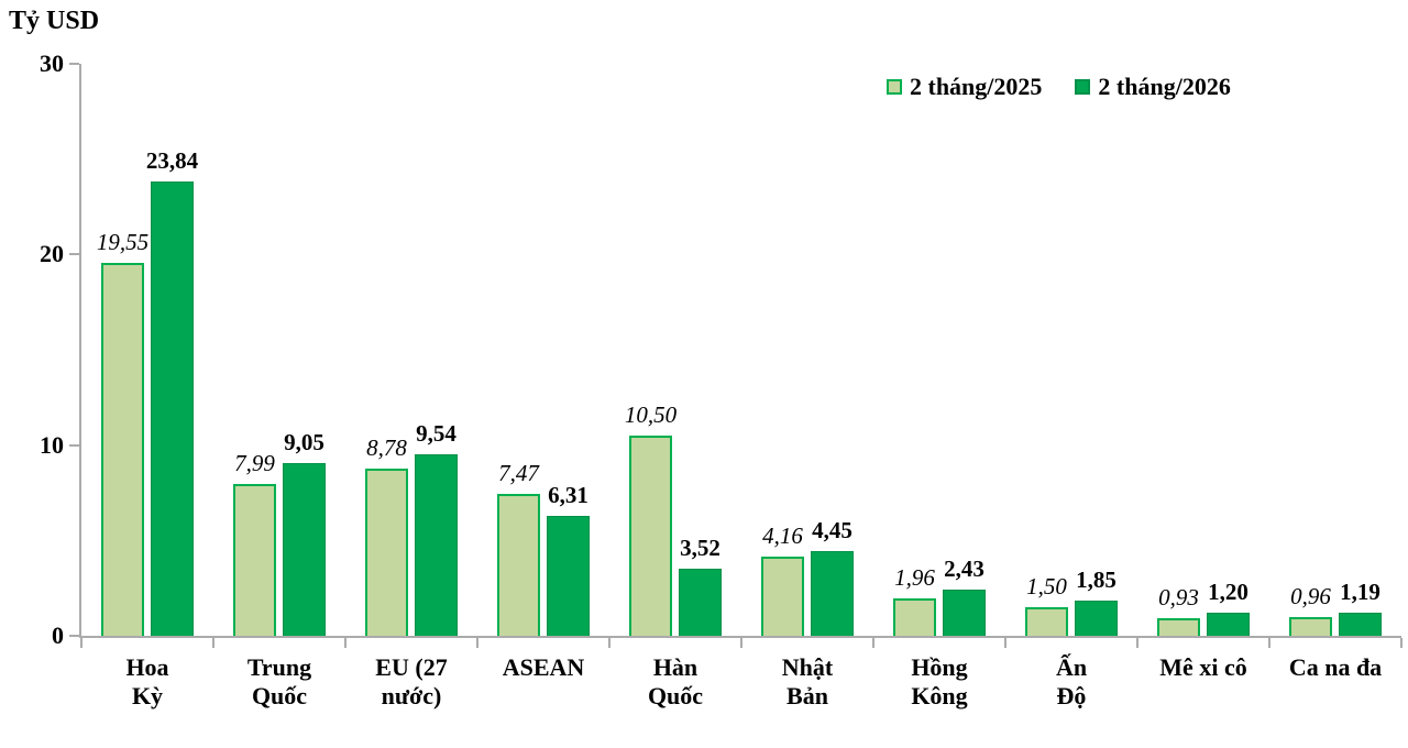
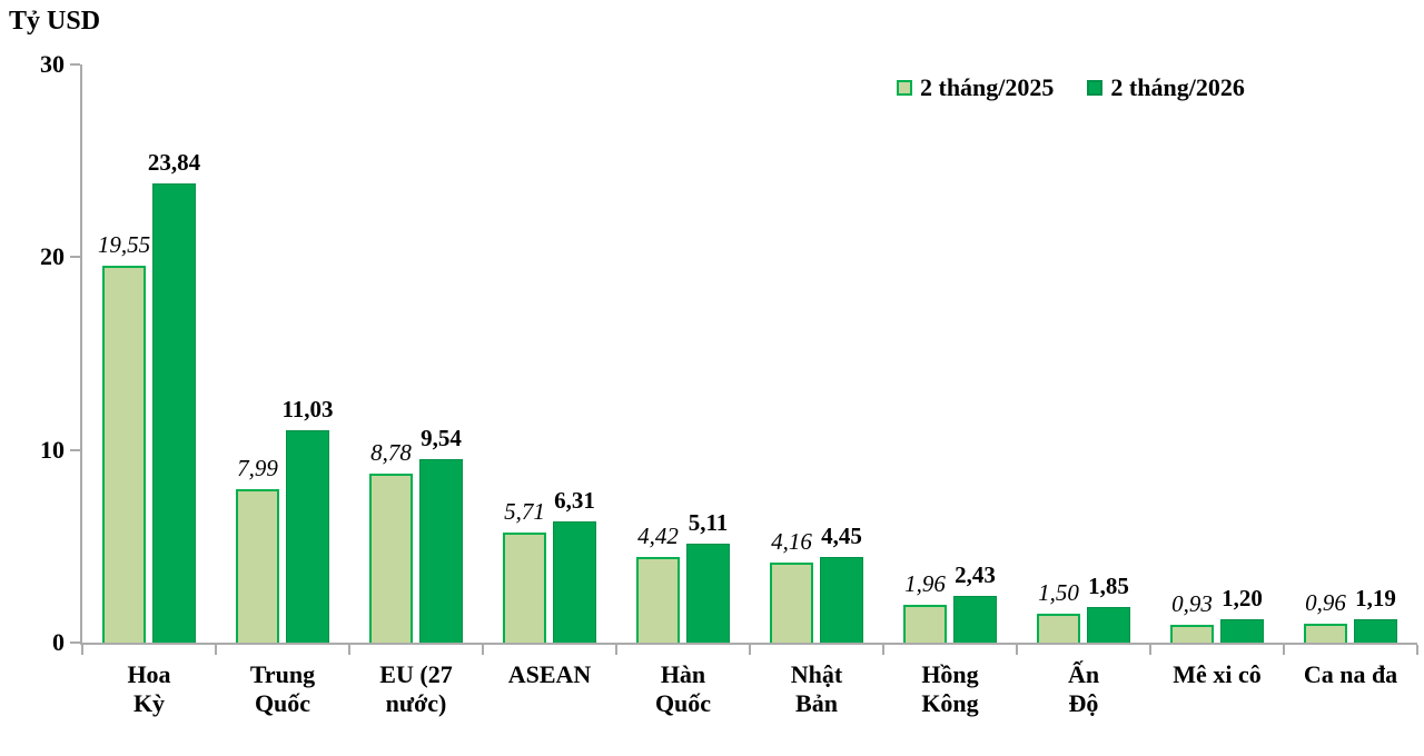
2 tháng/2026/Trung Quốc: 9,05 -> 11,03
2 tháng/2025/ASEAN: 7,47 -> 5,71
2 tháng/2025/Hàn Quốc: 10,50 -> 4,42
2 tháng/2026/Hàn Quốc: 3,52 -> 5,11
